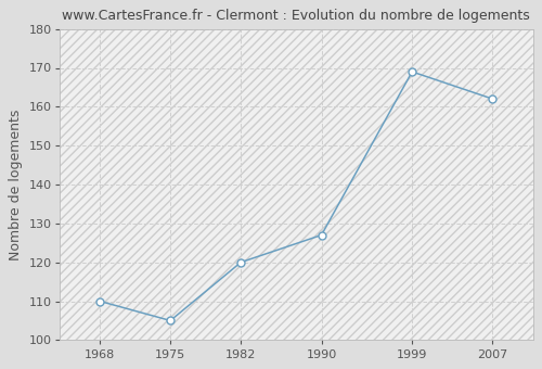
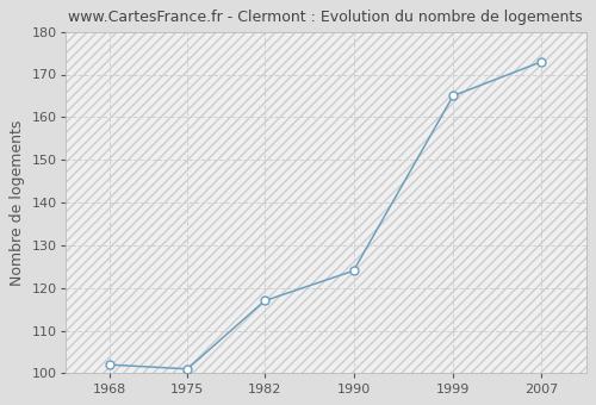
1968: 110 -> 102
1975: 105 -> 101
1982: 120 -> 117
1990: 127 -> 124
1999: 169 -> 165
2007: 162 -> 173
